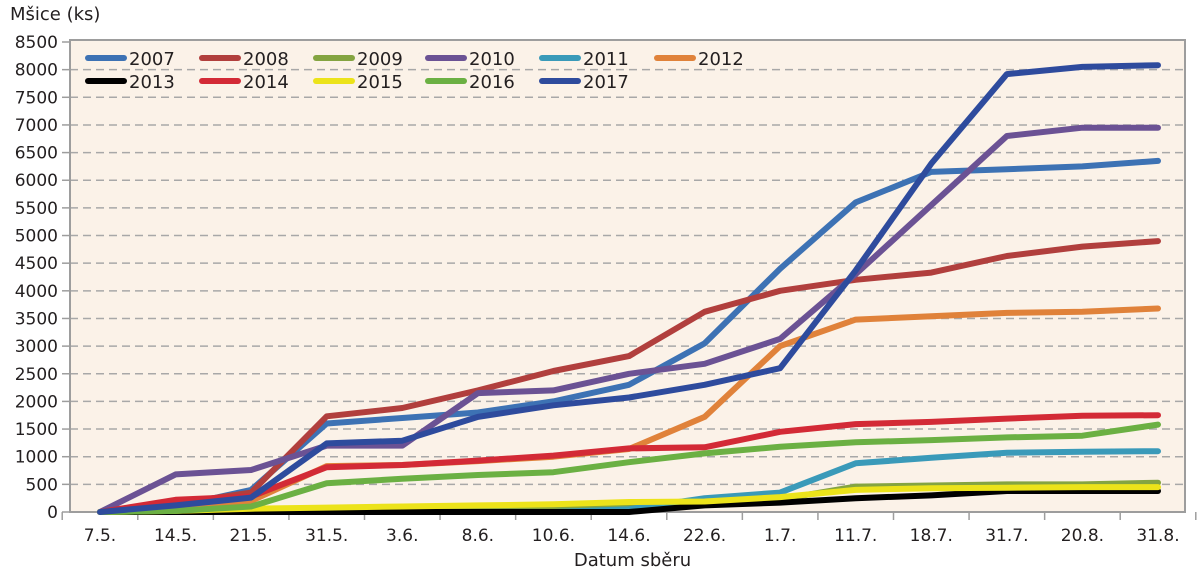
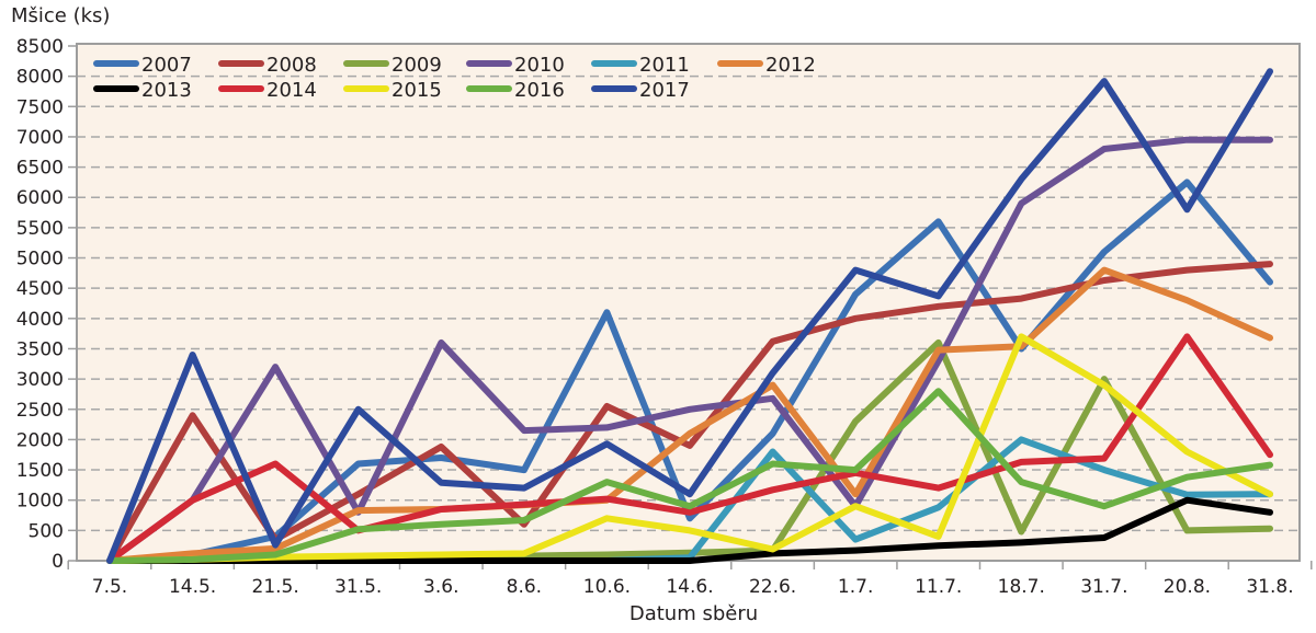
2008/14.5.: 200 -> 2400
2010/14.5.: 700 -> 1000
2014/14.5.: 200 -> 1000
2017/14.5.: 100 -> 3400
2010/21.5.: 800 -> 3200
2014/21.5.: 300 -> 1600
2008/31.5.: 1700 -> 1100
2010/31.5.: 1200 -> 800
2014/31.5.: 800 -> 500
2017/31.5.: 1200 -> 2500
2010/3.6.: 1200 -> 3600
2007/8.6.: 1800 -> 1500
2008/8.6.: 2200 -> 600
2017/8.6.: 1700 -> 1200
2007/10.6.: 2000 -> 4100
2015/10.6.: 100 -> 700
2016/10.6.: 700 -> 1300
2007/14.6.: 2300 -> 700
2008/14.6.: 2800 -> 1900
2012/14.6.: 1100 -> 2100
2014/14.6.: 1200 -> 800
2015/14.6.: 200 -> 500
2017/14.6.: 2100 -> 1100
2007/22.6.: 3000 -> 2100
2011/22.6.: 200 -> 1800
2012/22.6.: 1700 -> 2900
2016/22.6.: 1100 -> 1600
2017/22.6.: 2300 -> 3100
2009/1.7.: 200 -> 2300
2010/1.7.: 3100 -> 900
2012/1.7.: 3000 -> 1100
2015/1.7.: 300 -> 900
2016/1.7.: 1200 -> 1500
2017/1.7.: 2600 -> 4800
2009/11.7.: 500 -> 3600
2010/11.7.: 4300 -> 3300
2014/11.7.: 1600 -> 1200
2016/11.7.: 1300 -> 2800
2007/18.7.: 6200 -> 3500
2010/18.7.: 5600 -> 5900
2011/18.7.: 1000 -> 2000
2015/18.7.: 400 -> 3700
2007/31.7.: 6200 -> 5100
2009/31.7.: 500 -> 3000
2011/31.7.: 1100 -> 1500
2012/31.7.: 3600 -> 4800
2015/31.7.: 400 -> 2900
2016/31.7.: 1400 -> 900
2012/20.8.: 3600 -> 4300
2013/20.8.: 400 -> 1000
2014/20.8.: 1700 -> 3700
2015/20.8.: 400 -> 1800
2017/20.8.: 8000 -> 5800
2007/31.8.: 6400 -> 4600
2013/31.8.: 400 -> 800
2015/31.8.: 400 -> 1100
